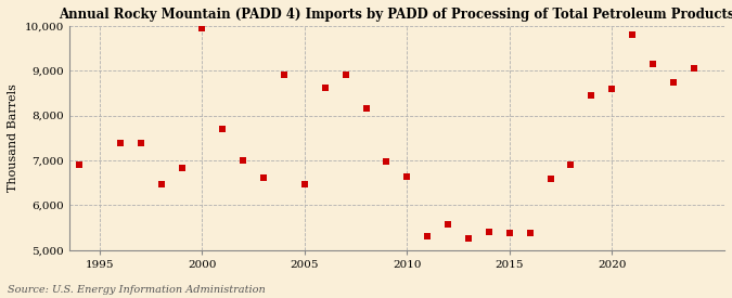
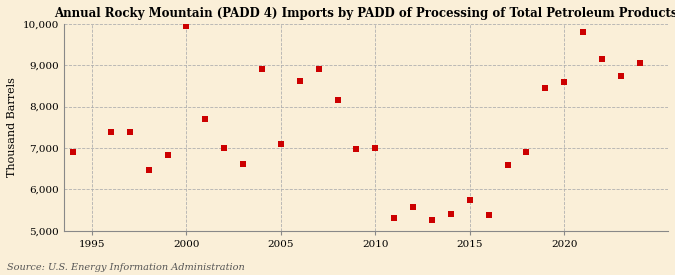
2005: 6,470 -> 7,100
2010: 6,650 -> 7,000
2015: 5,370 -> 5,750
